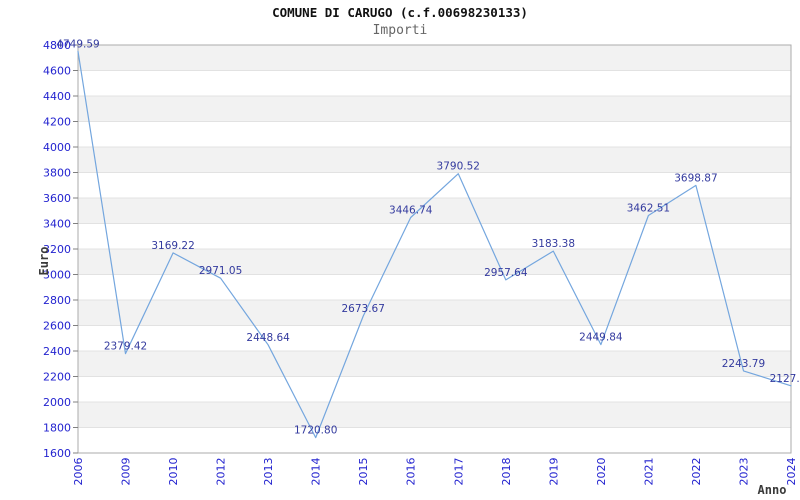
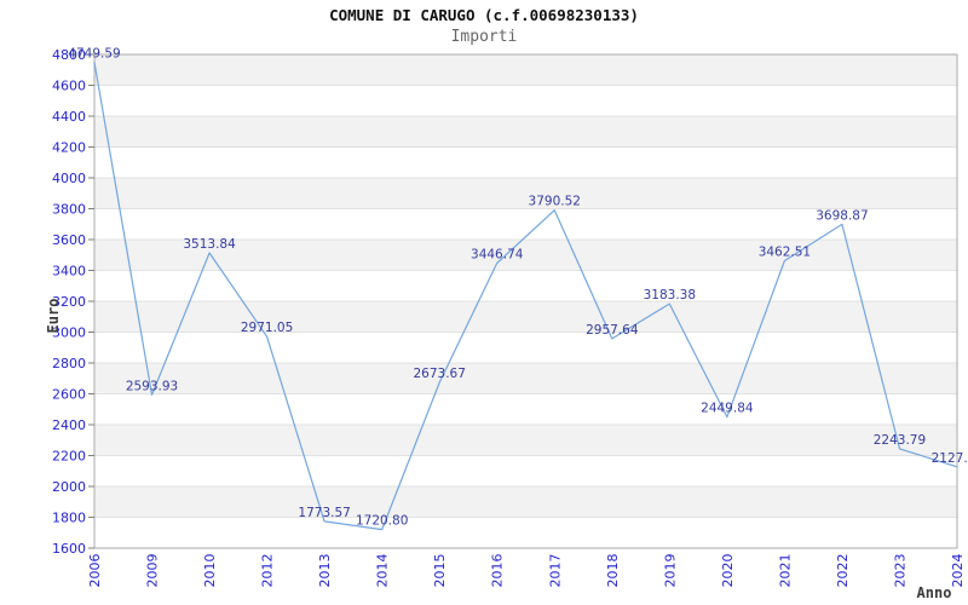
2009: 2379.42 -> 2593.93
2010: 3169.22 -> 3513.84
2013: 2448.64 -> 1773.57
